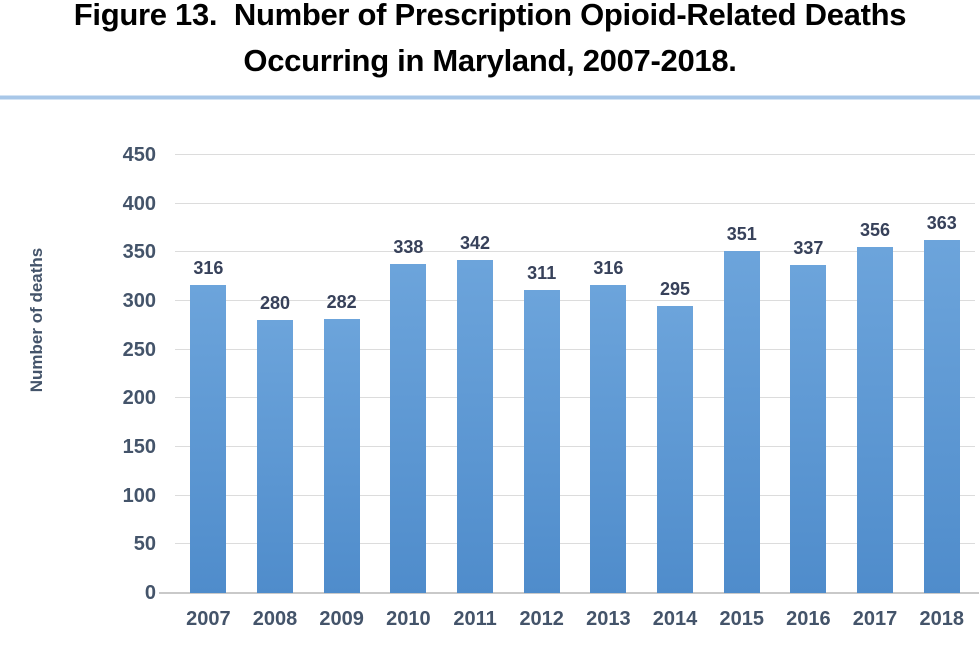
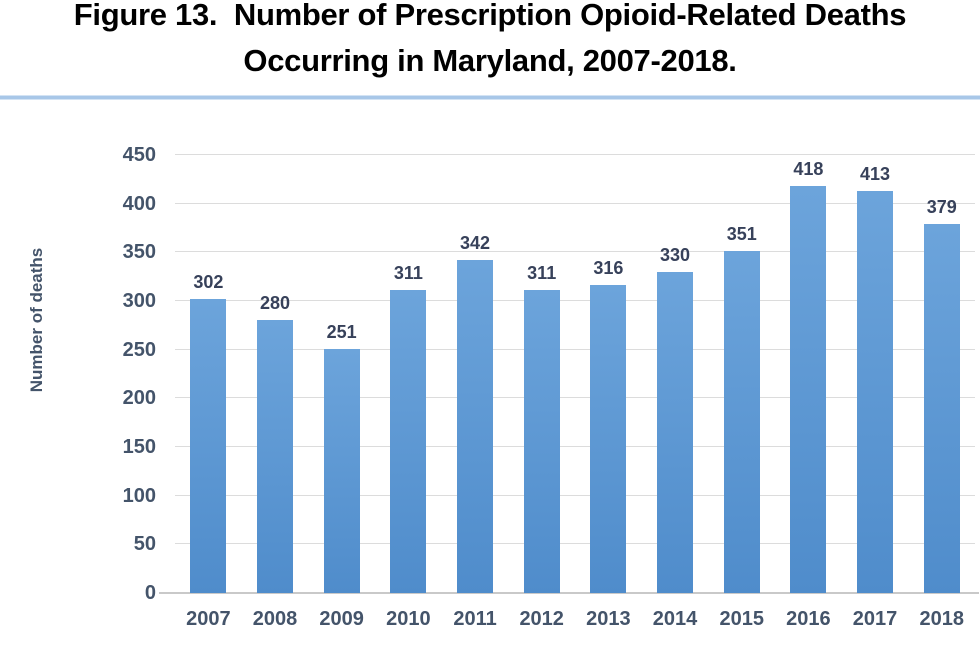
2007: 316 -> 302
2009: 282 -> 251
2010: 338 -> 311
2014: 295 -> 330
2016: 337 -> 418
2017: 356 -> 413
2018: 363 -> 379
